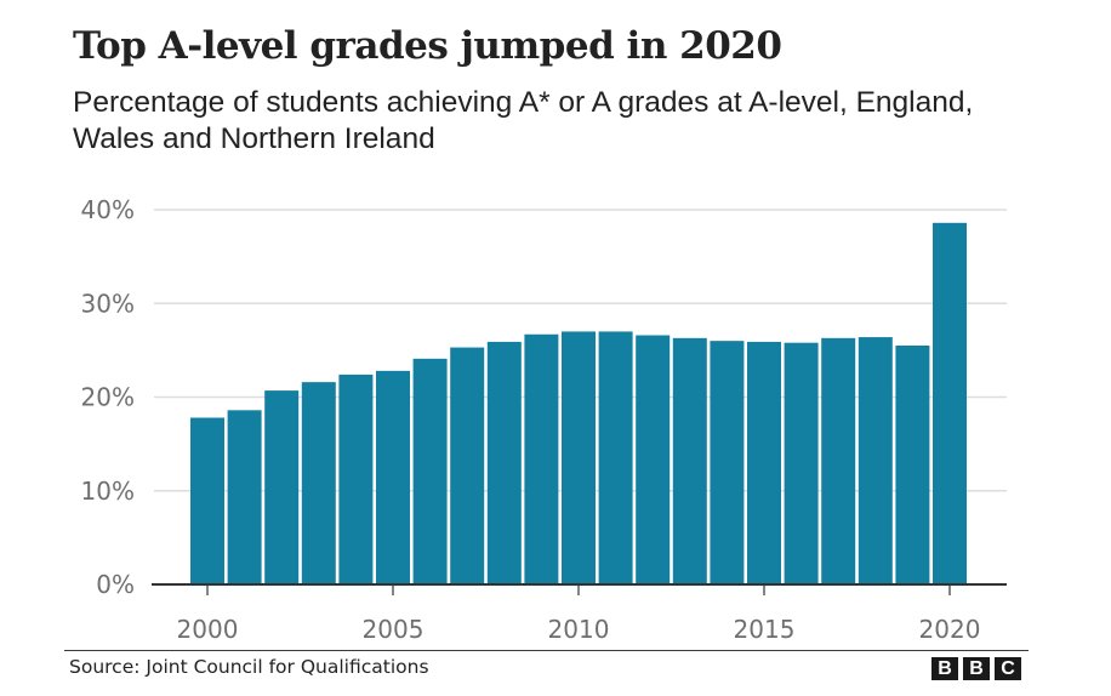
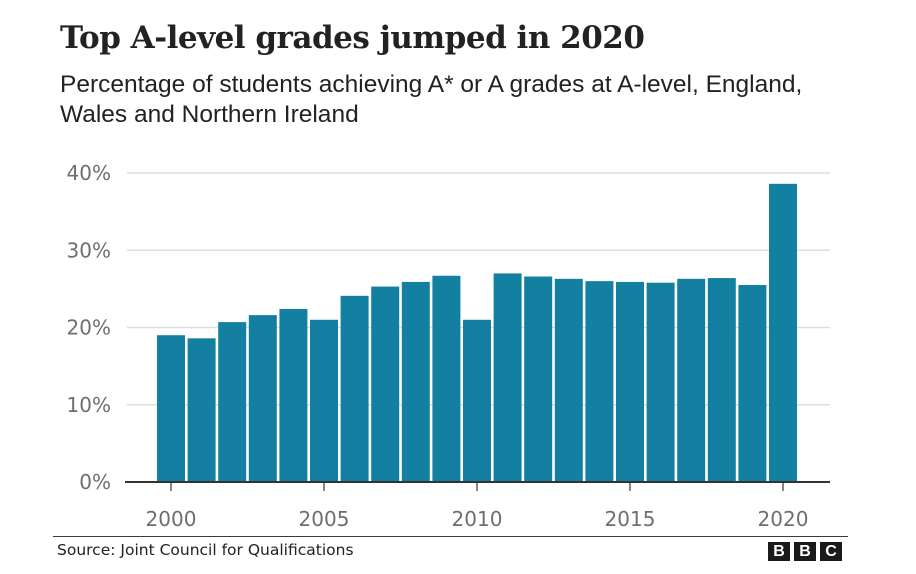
2000: 18% -> 19%
2005: 23% -> 21%
2010: 27% -> 21%
